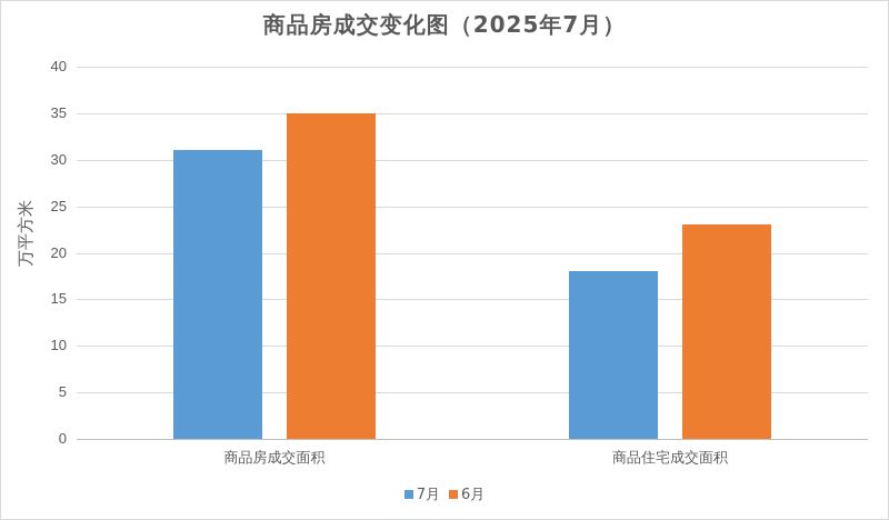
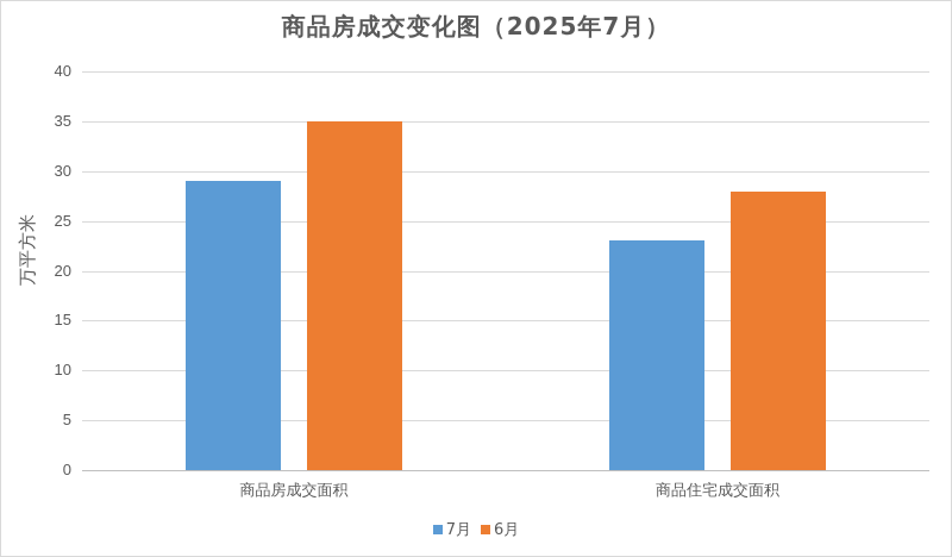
7月/商品房成交面积: 31 -> 29
7月/商品住宅成交面积: 18 -> 23
6月/商品住宅成交面积: 23 -> 28
